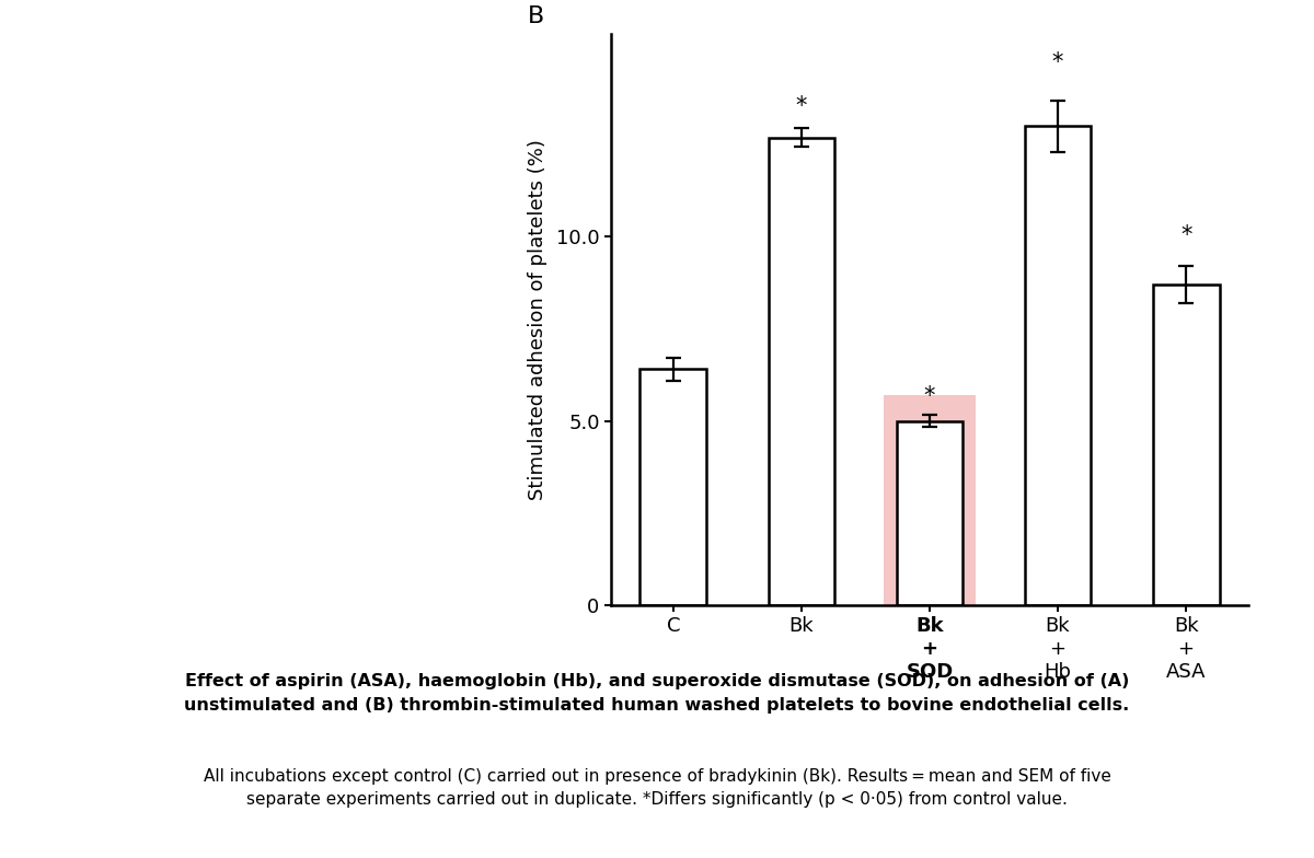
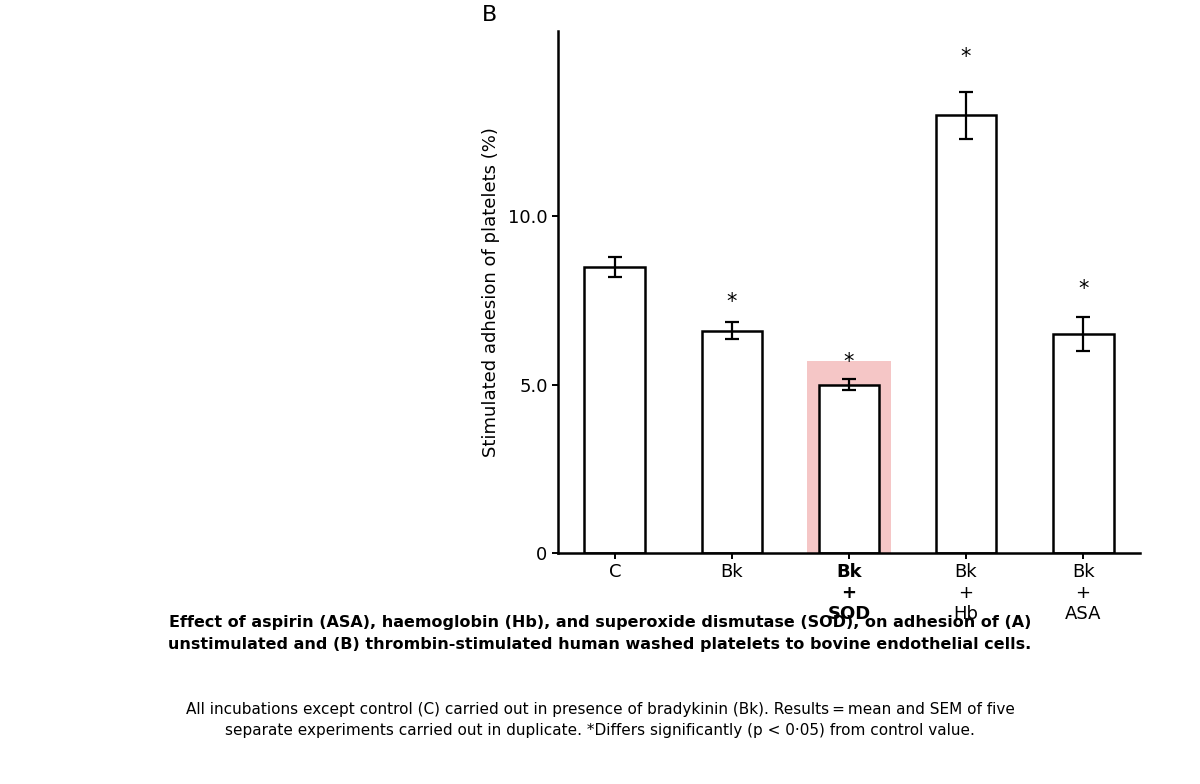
C: 6.4 -> 8.5
Bk: 12.7 -> 6.6
Bk + ASA: 8.7 -> 6.5
